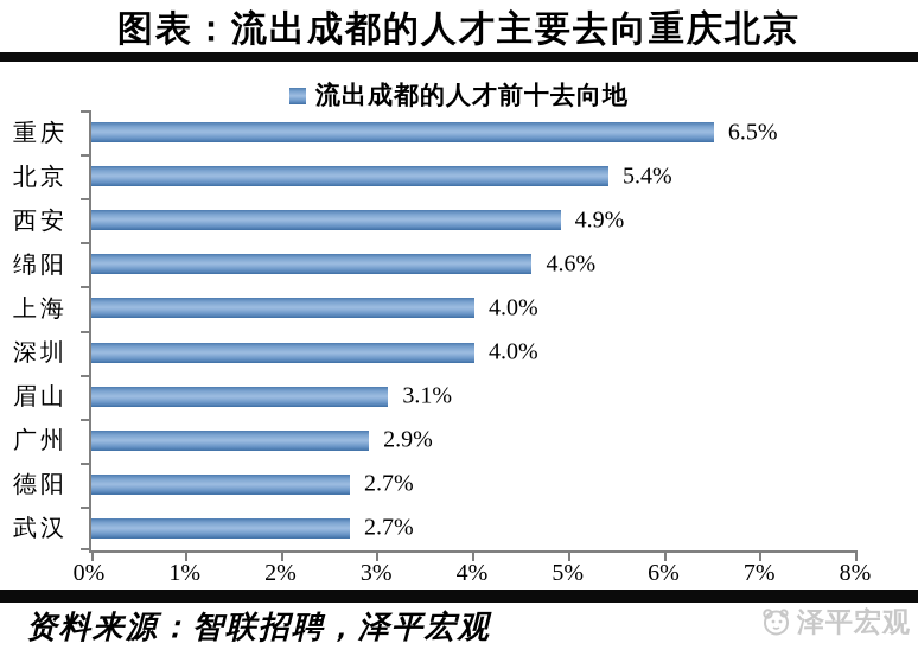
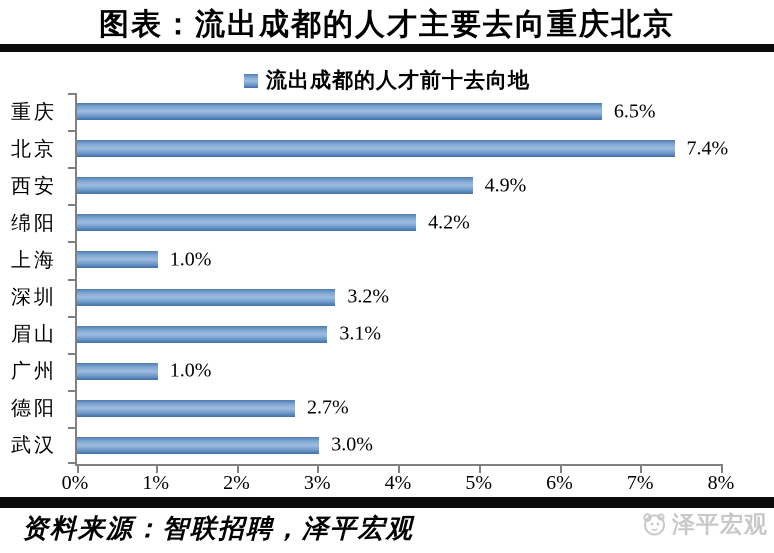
北京: 5.4% -> 7.4%
绵阳: 4.6% -> 4.2%
上海: 4.0% -> 1.0%
深圳: 4.0% -> 3.2%
广州: 2.9% -> 1.0%
武汉: 2.7% -> 3.0%
